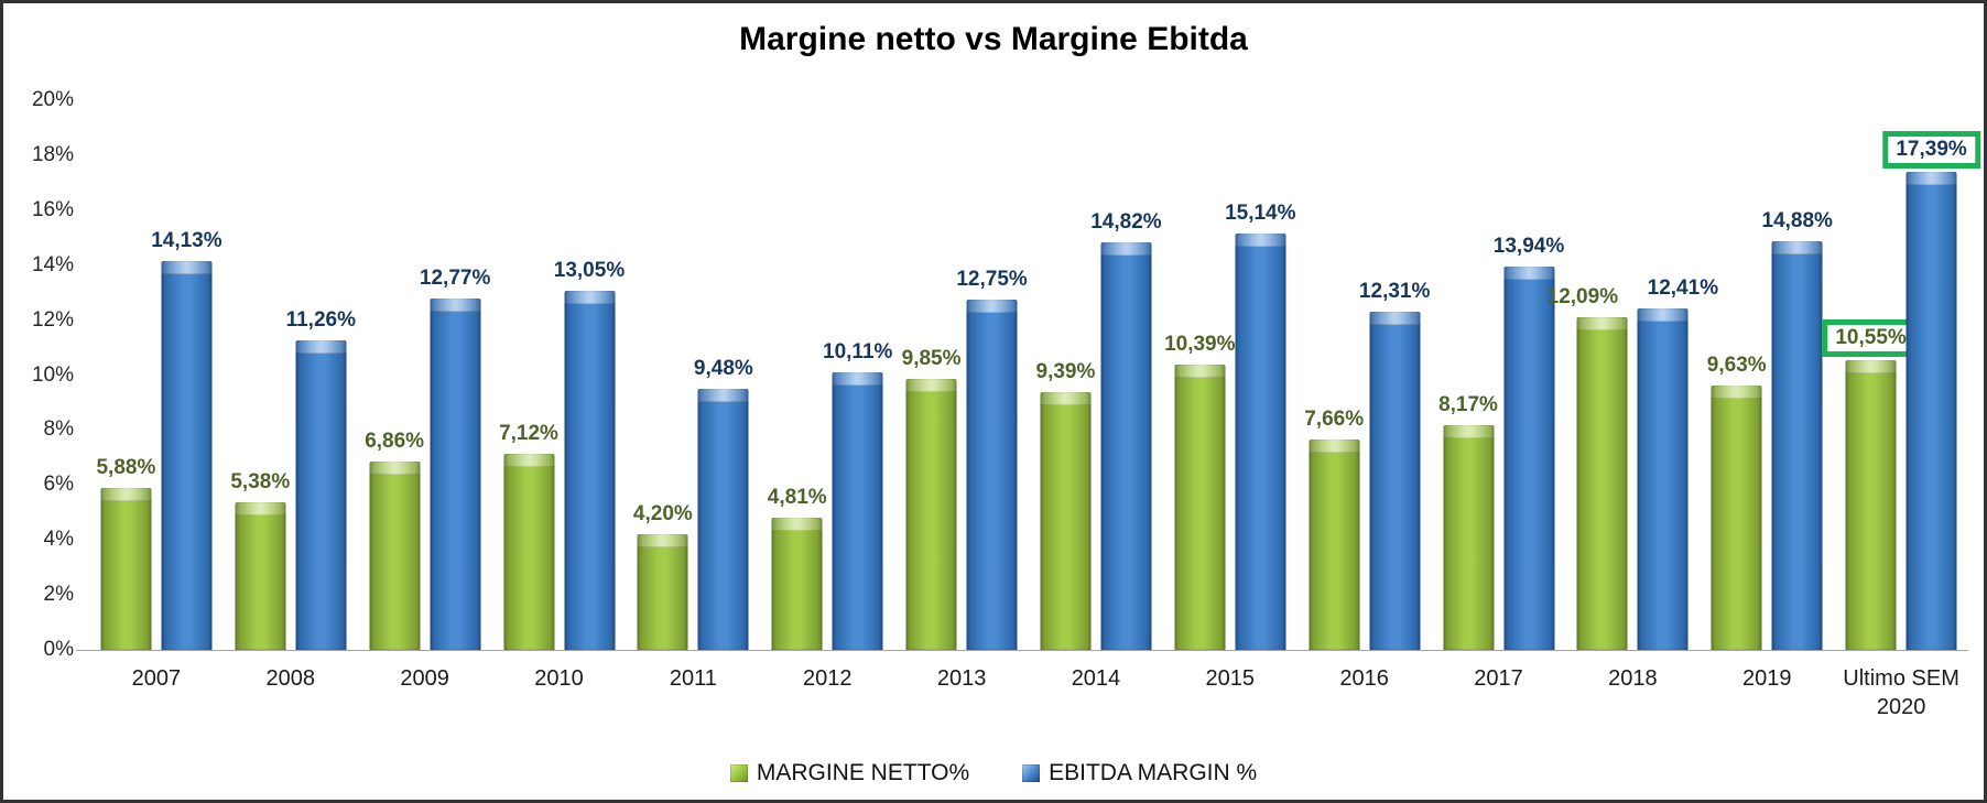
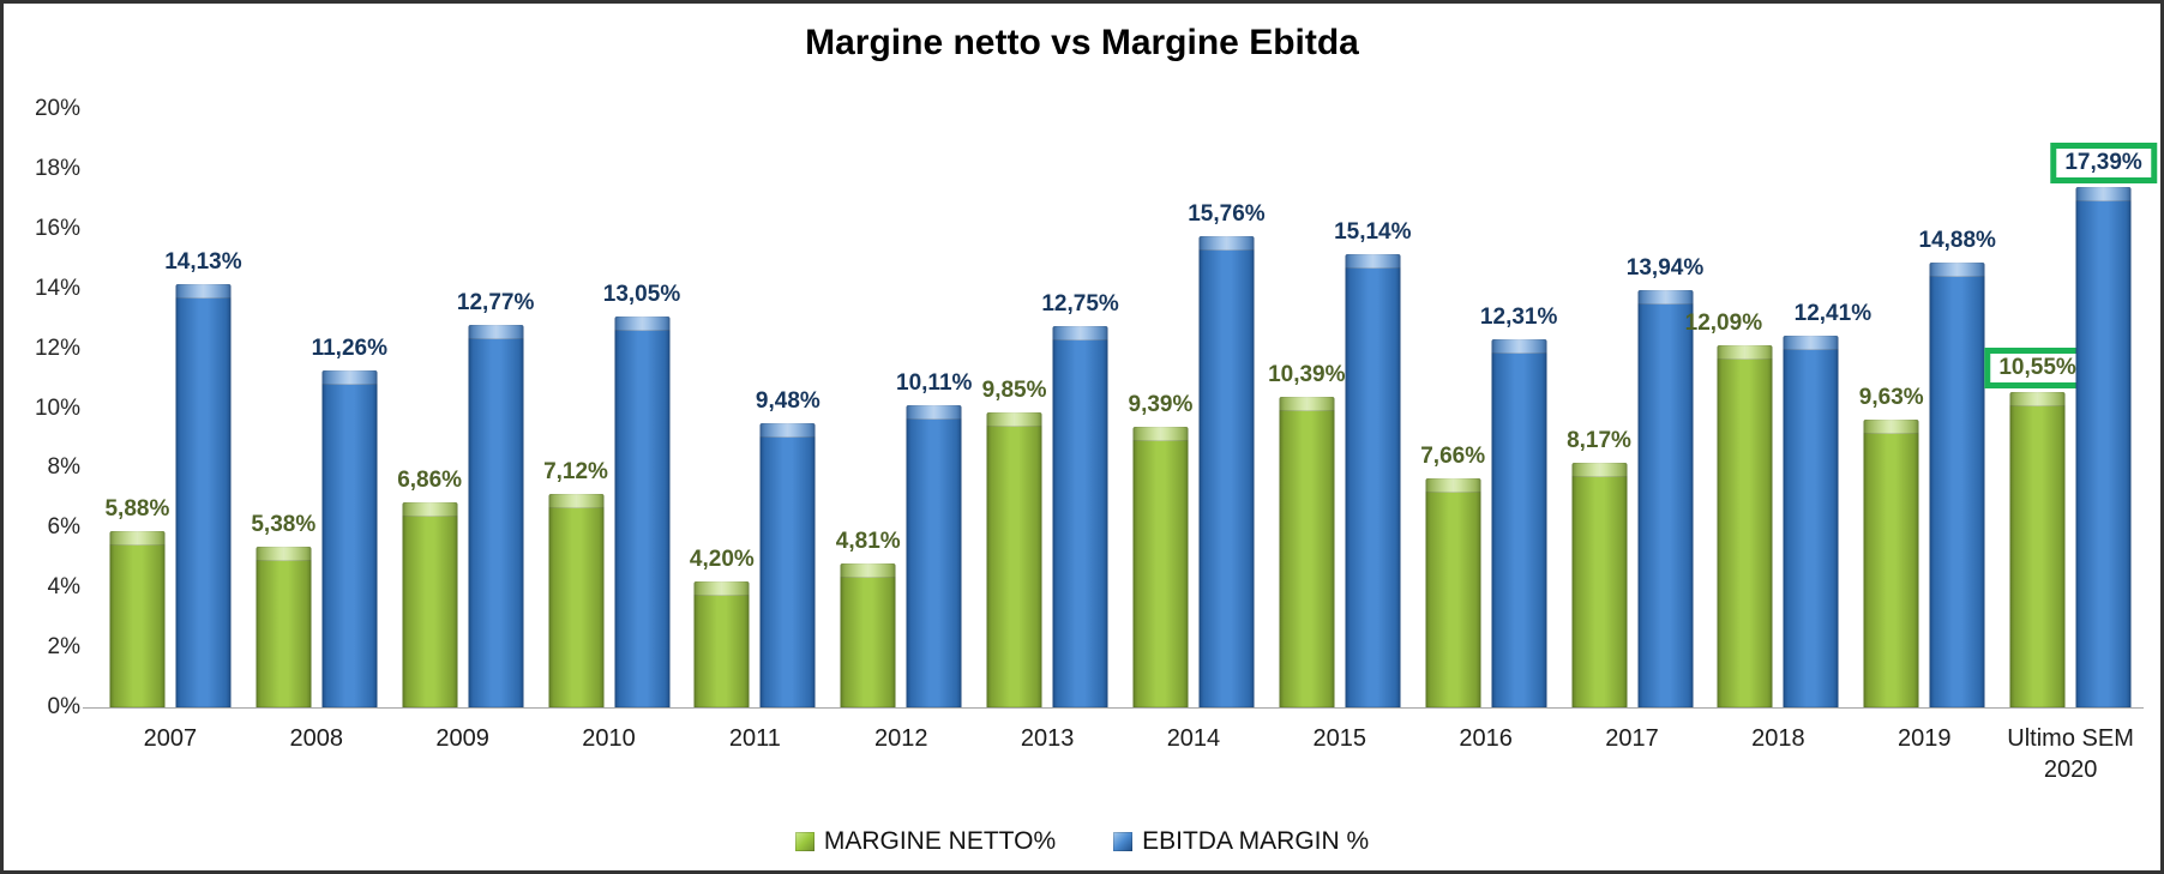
EBITDA MARGIN %/2014: 14,82% -> 15,76%
